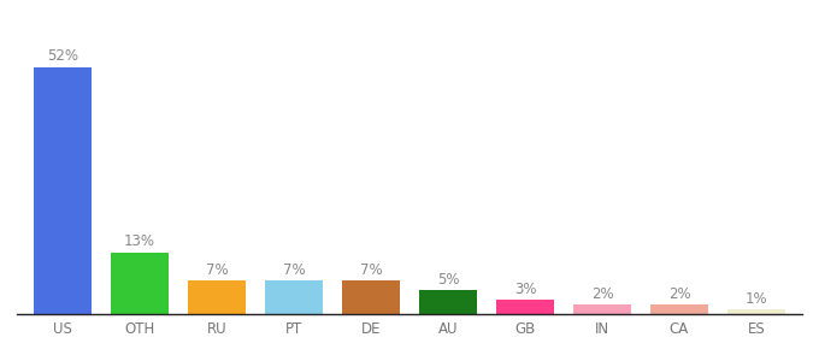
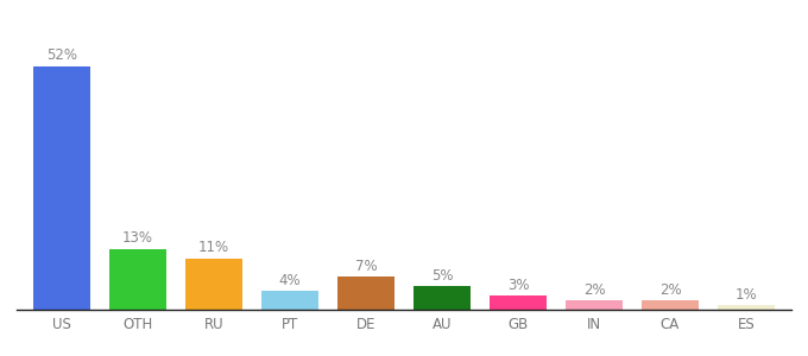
RU: 7% -> 11%
PT: 7% -> 4%
